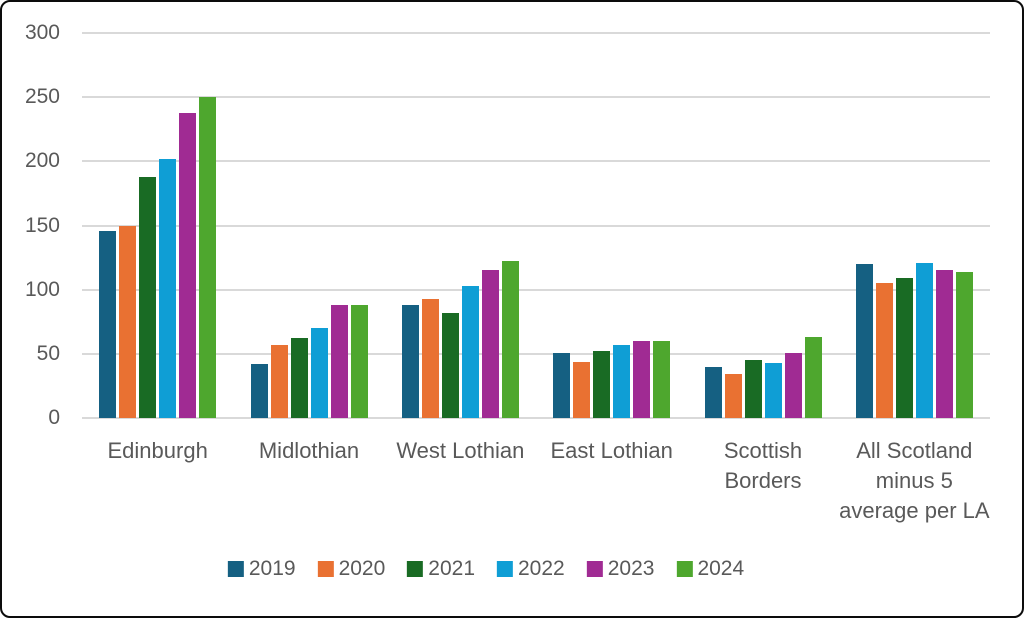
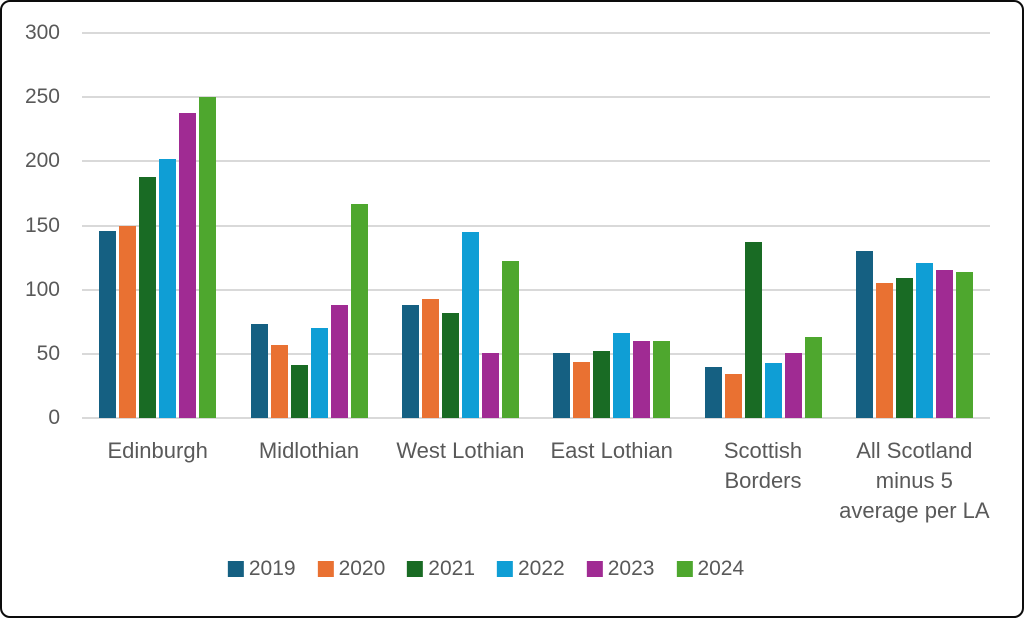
2019/Midlothian: 42 -> 73
2021/Midlothian: 62 -> 41
2024/Midlothian: 88 -> 167
2022/West Lothian: 103 -> 145
2023/West Lothian: 115 -> 51
2022/East Lothian: 57 -> 66
2021/Scottish Borders: 45 -> 137
2019/All Scotland minus 5 average per LA: 120 -> 130
